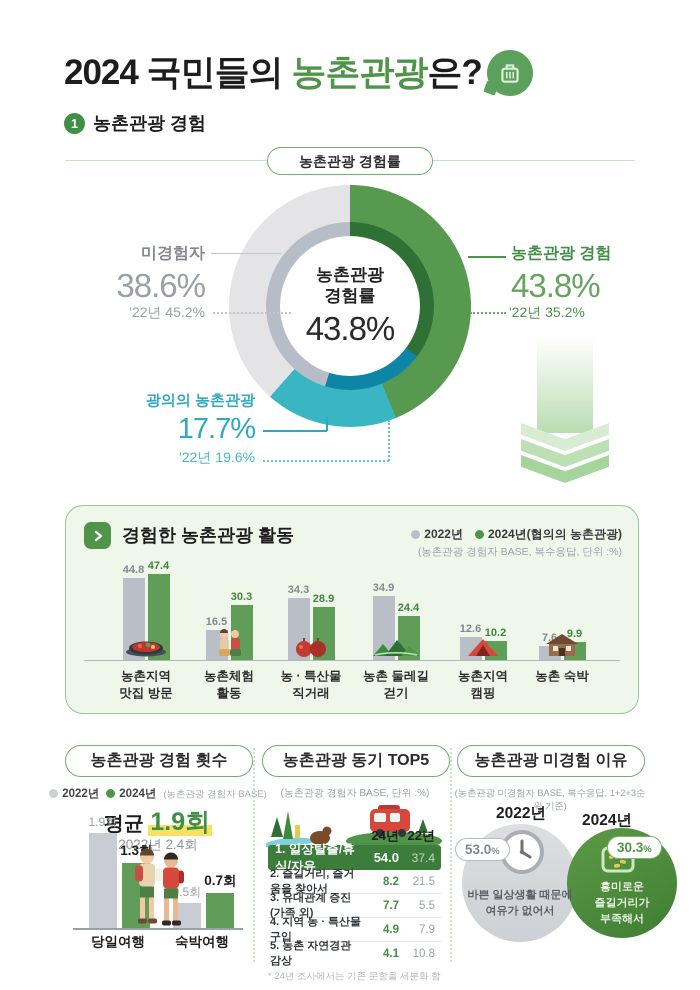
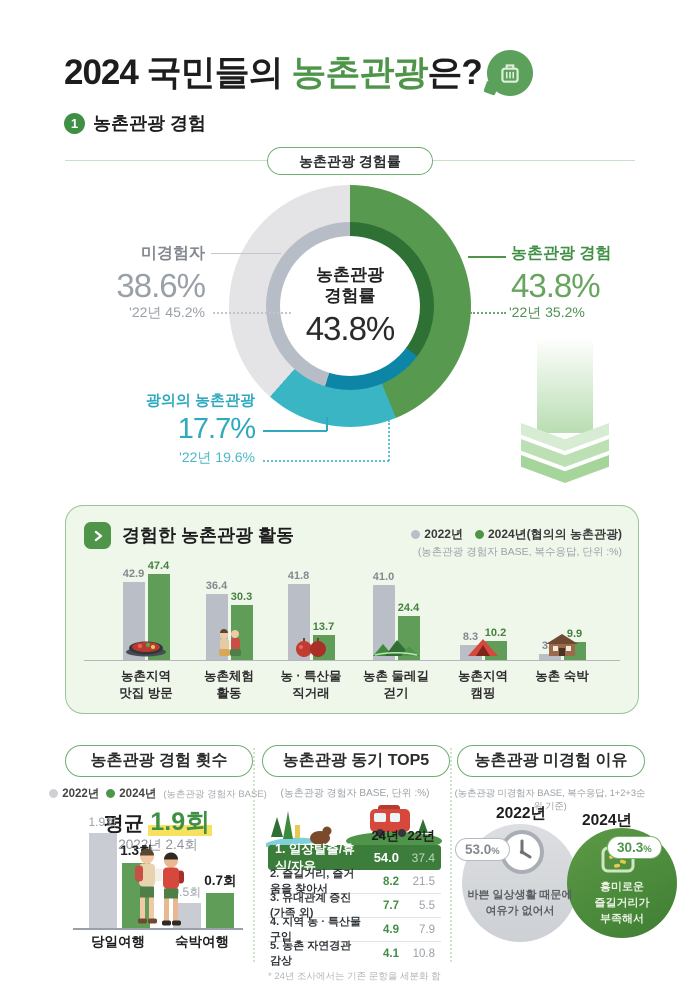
경험한 농촌관광 활동/2022년/농촌지역 맛집 방문: 44.8 -> 42.9
경험한 농촌관광 활동/2022년/농촌체험 활동: 16.5 -> 36.4
경험한 농촌관광 활동/2022년/농 · 특산물 직거래: 34.3 -> 41.8
경험한 농촌관광 활동/2024년(협의의 농촌관광)/농 · 특산물 직거래: 28.9 -> 13.7
경험한 농촌관광 활동/2022년/농촌 둘레길 걷기: 34.9 -> 41.0
경험한 농촌관광 활동/2022년/농촌지역 캠핑: 12.6 -> 8.3
경험한 농촌관광 활동/2022년/농촌 숙박: 7.6 -> 3.1
